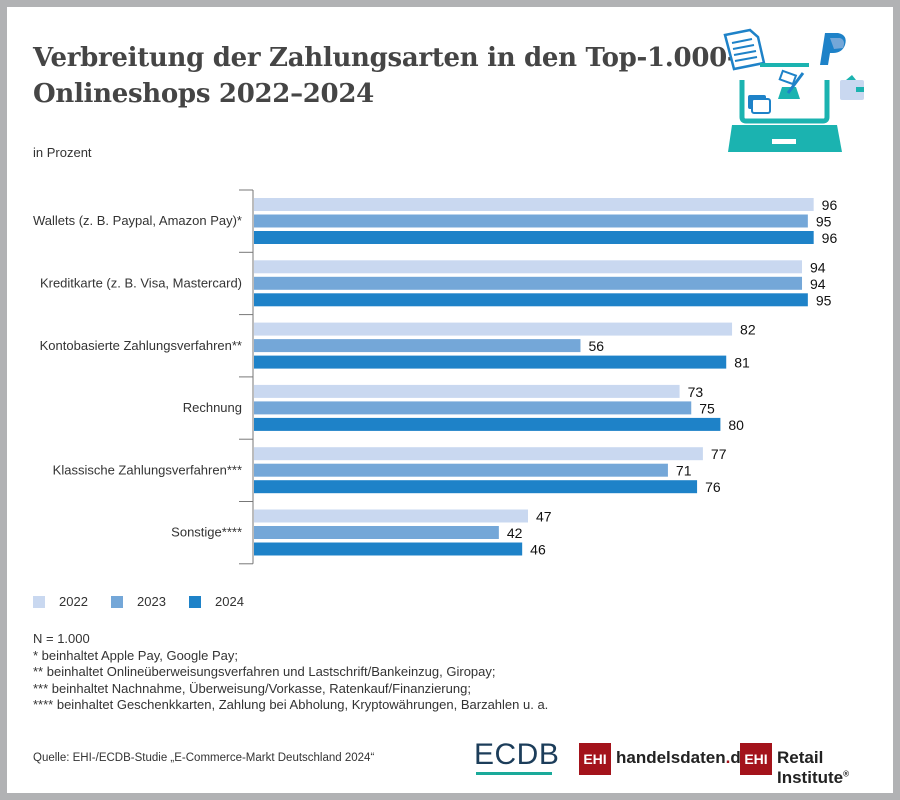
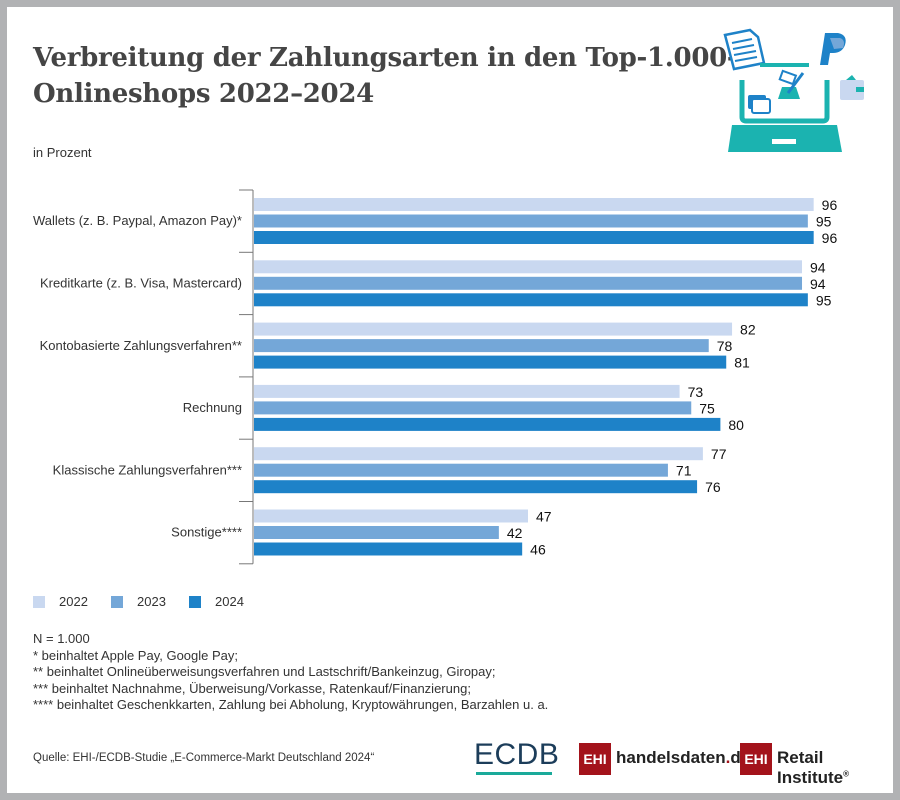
2023/Kontobasierte Zahlungsverfahren**: 56 -> 78
